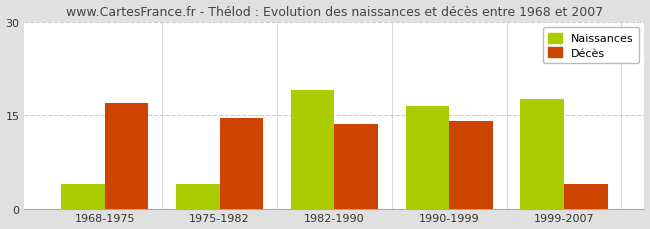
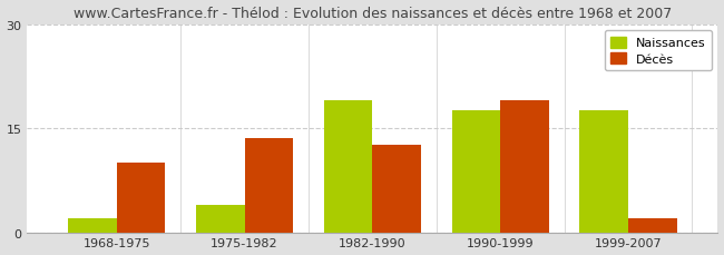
Naissances/1968-1975: 4.0 -> 2.0
Décès/1968-1975: 17.0 -> 10.0
Décès/1975-1982: 14.5 -> 13.6
Décès/1982-1990: 13.5 -> 12.6
Naissances/1990-1999: 16.5 -> 17.6
Décès/1990-1999: 14.0 -> 19.0
Décès/1999-2007: 4.0 -> 2.0
